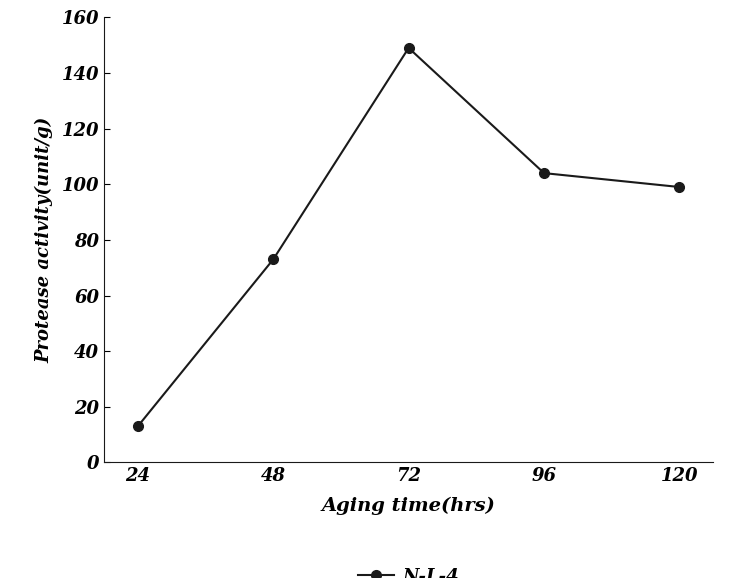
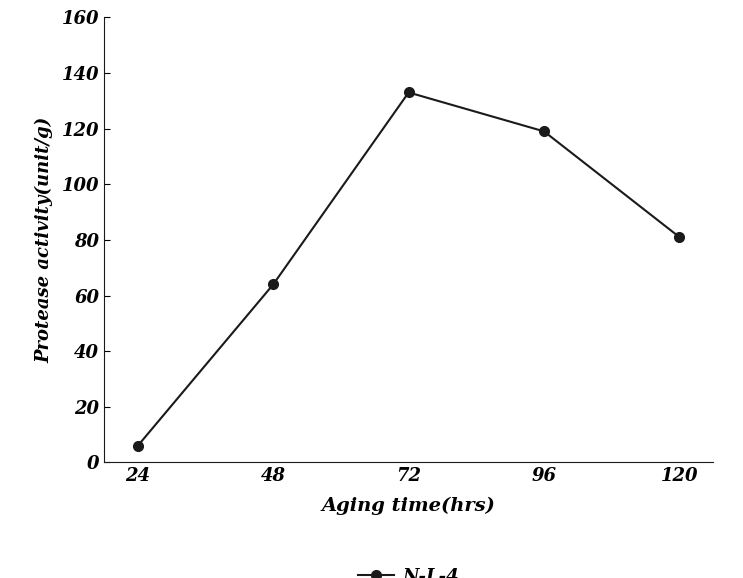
24: 13 -> 6
48: 73 -> 64
72: 149 -> 133
96: 104 -> 119
120: 99 -> 81
